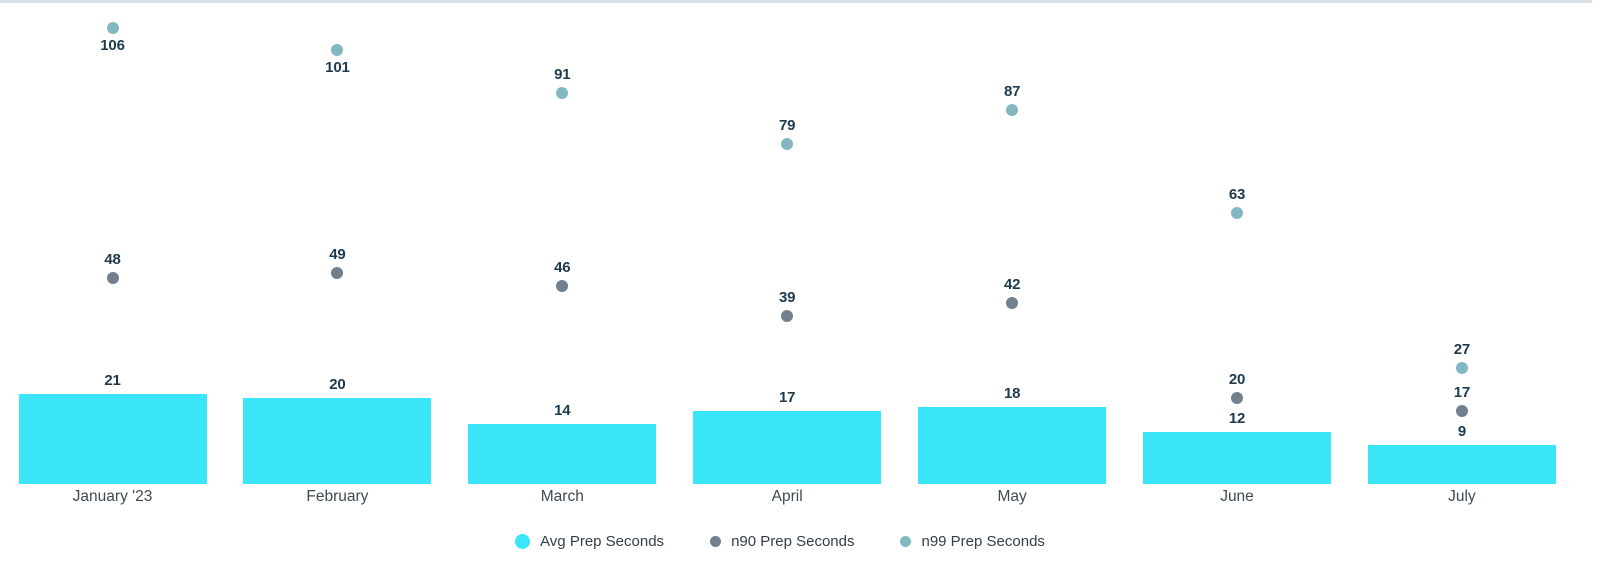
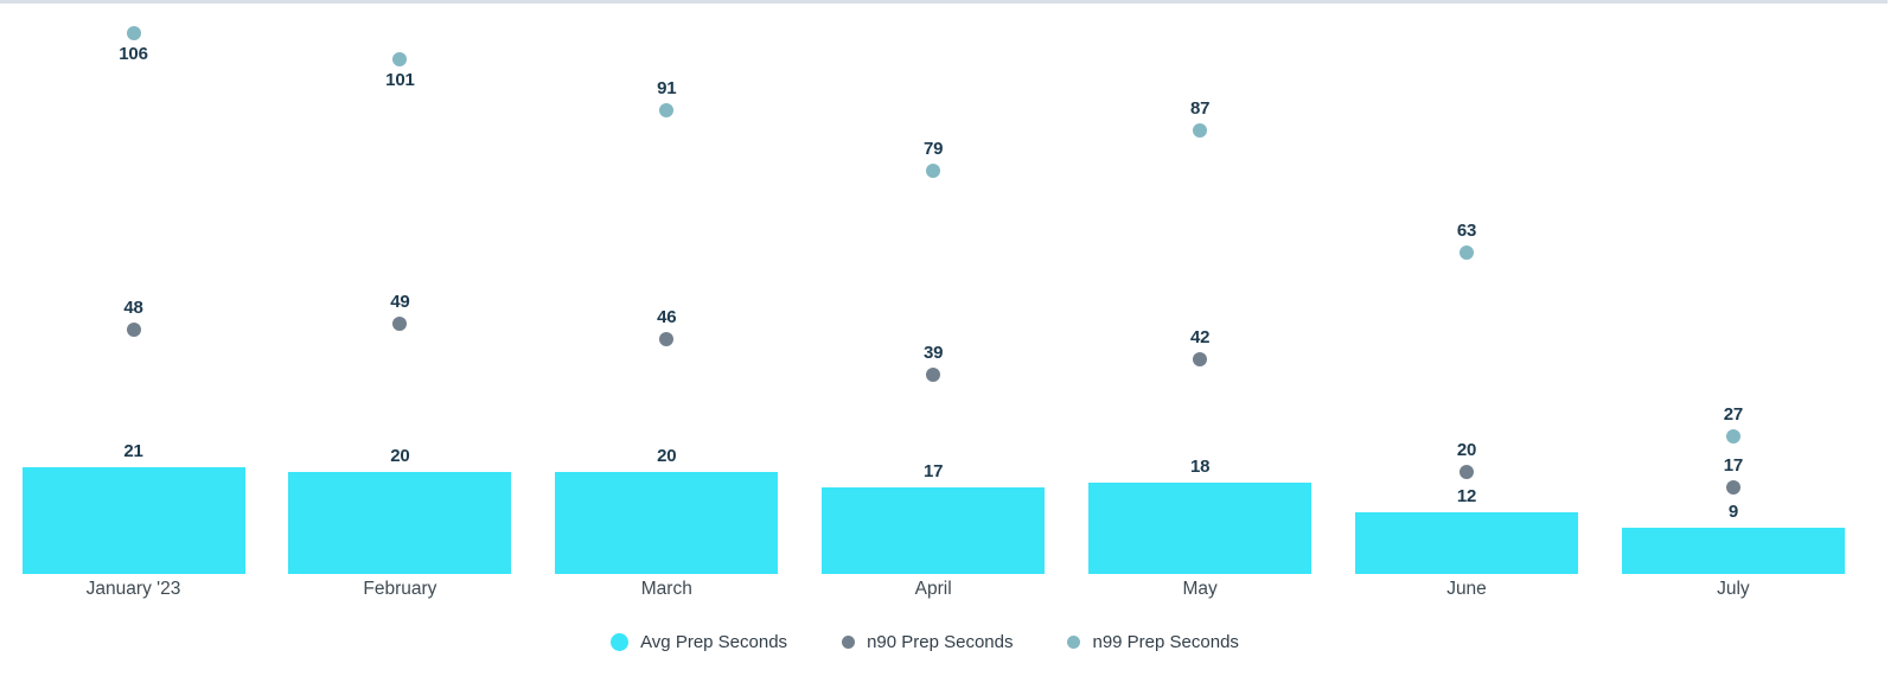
Avg Prep Seconds/March: 14 -> 20
